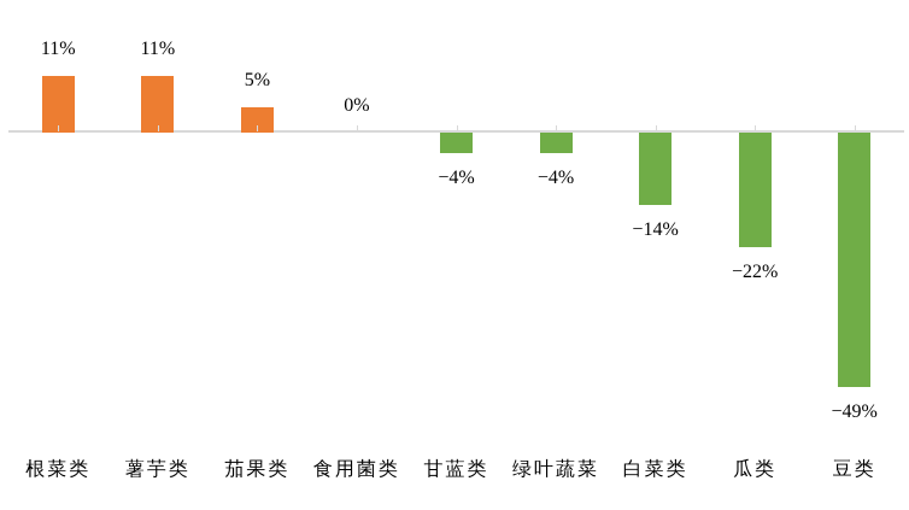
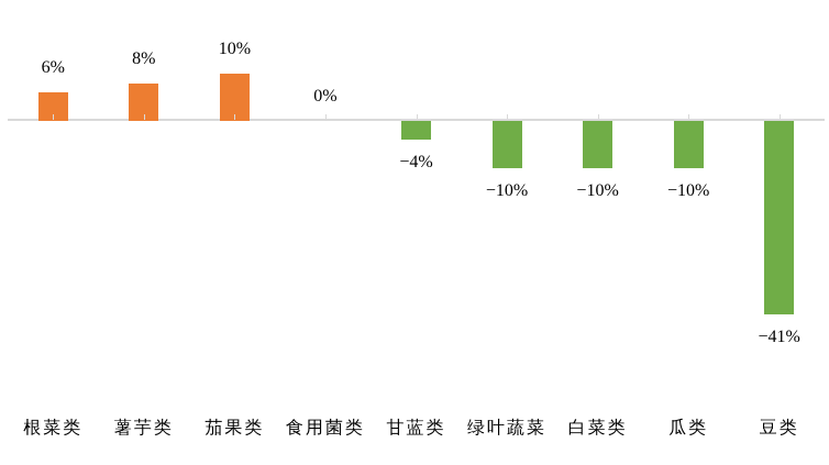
根菜类: 11% -> 6%
薯芋类: 11% -> 8%
茄果类: 5% -> 10%
绿叶蔬菜: −4% -> −10%
白菜类: −14% -> −10%
瓜类: −22% -> −10%
豆类: −49% -> −41%
